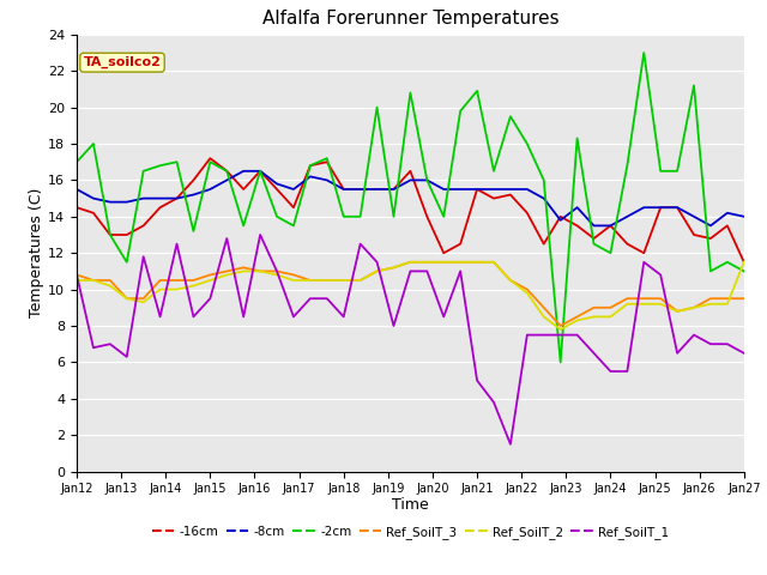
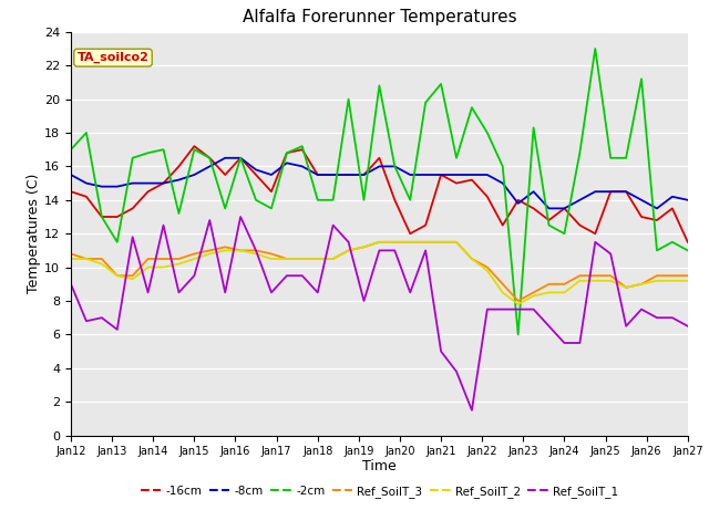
Ref_SoilT_1/Jan12: 10.8 -> 9.0
Ref_SoilT_2/Jan27: 11.5 -> 9.2
